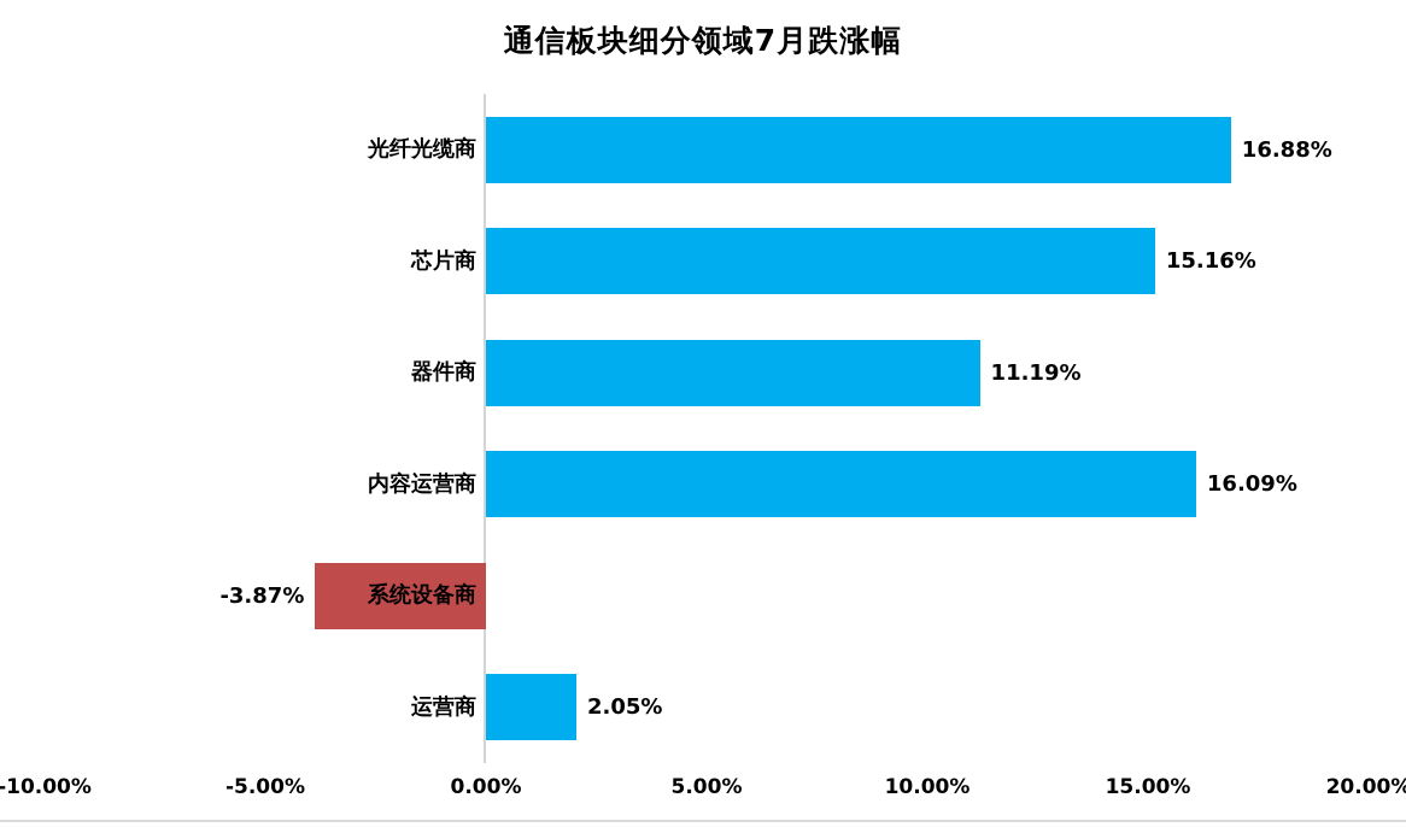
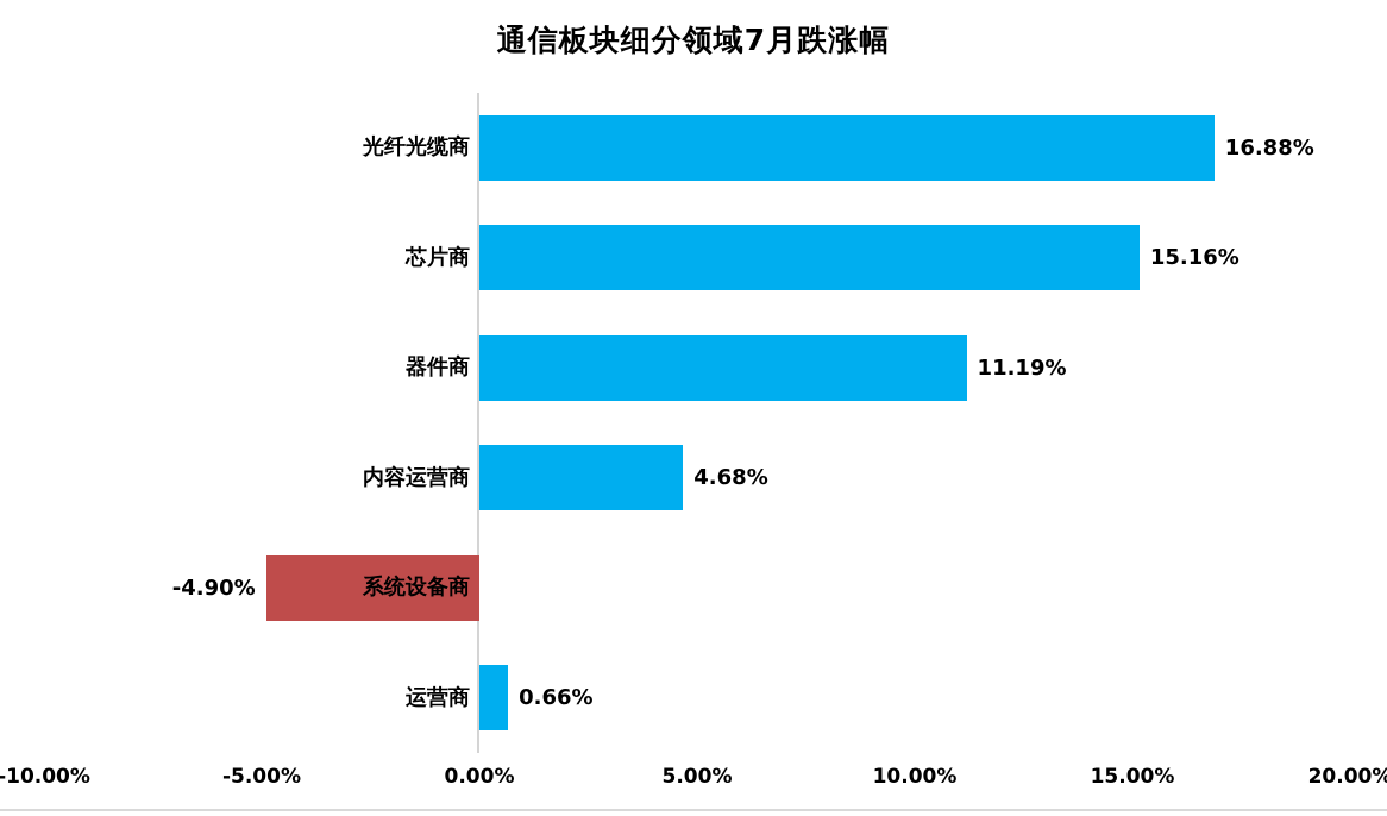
内容运营商: 16.09% -> 4.68%
系统设备商: -3.87% -> -4.90%
运营商: 2.05% -> 0.66%
